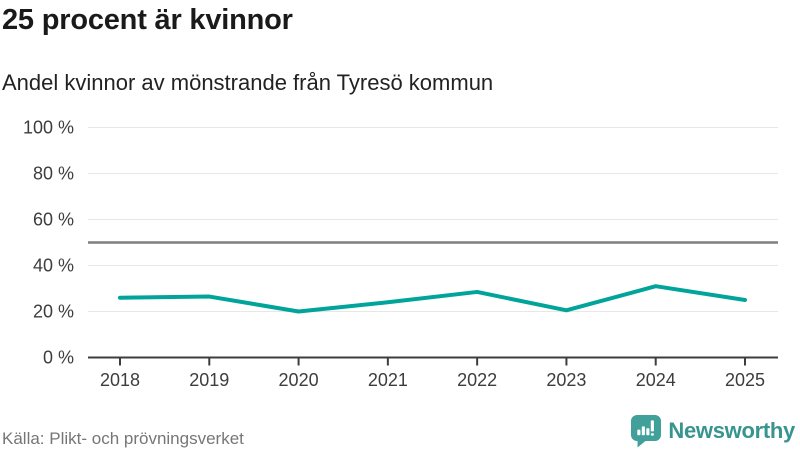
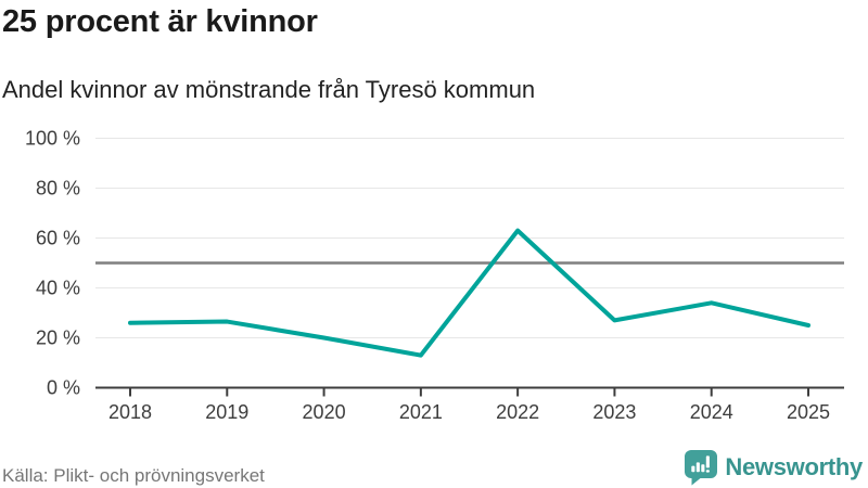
2021: 24% -> 13%
2022: 28% -> 63%
2023: 20% -> 27%
2024: 31% -> 34%
